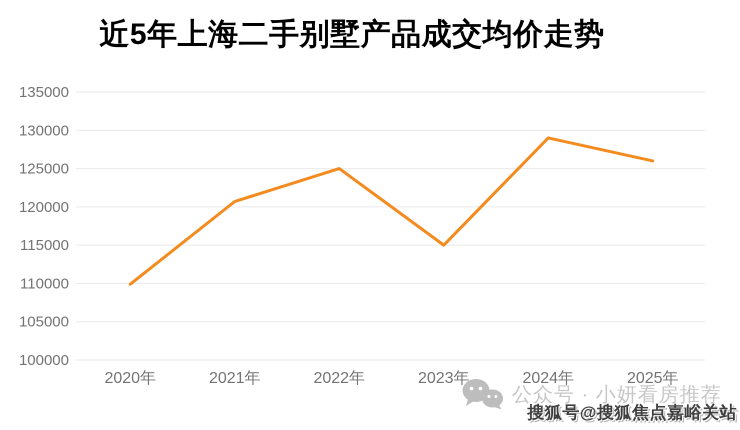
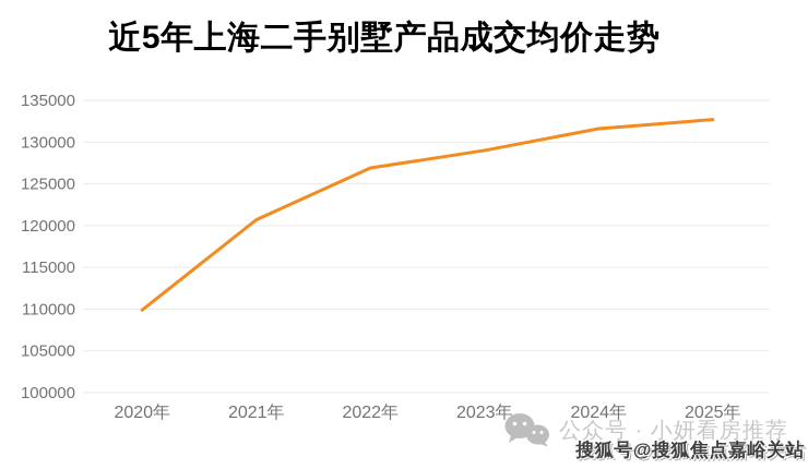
2022年: 125000 -> 127000
2023年: 115000 -> 129000
2024年: 129000 -> 132000
2025年: 126000 -> 133000
